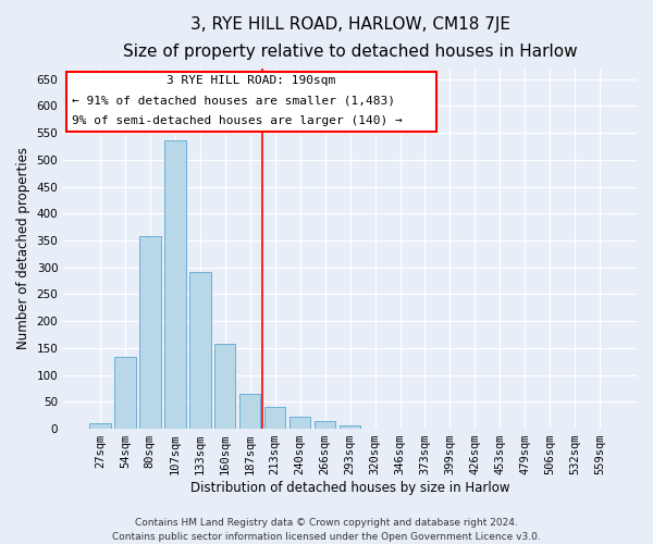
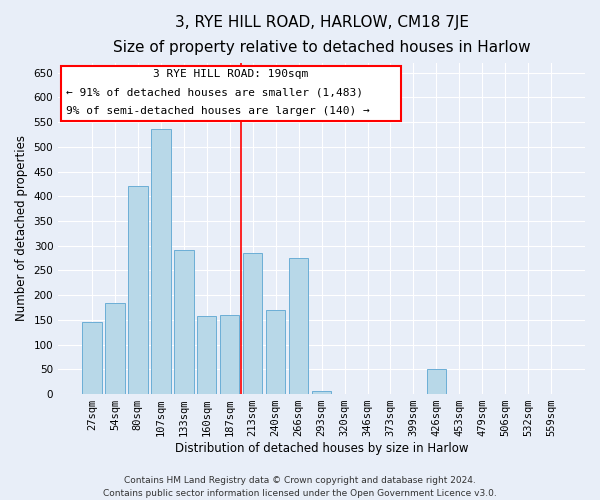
27sqm: 10 -> 145
54sqm: 133 -> 185
80sqm: 358 -> 420
187sqm: 64 -> 160
213sqm: 40 -> 285
240sqm: 22 -> 170
266sqm: 14 -> 275
426sqm: 1 -> 50
